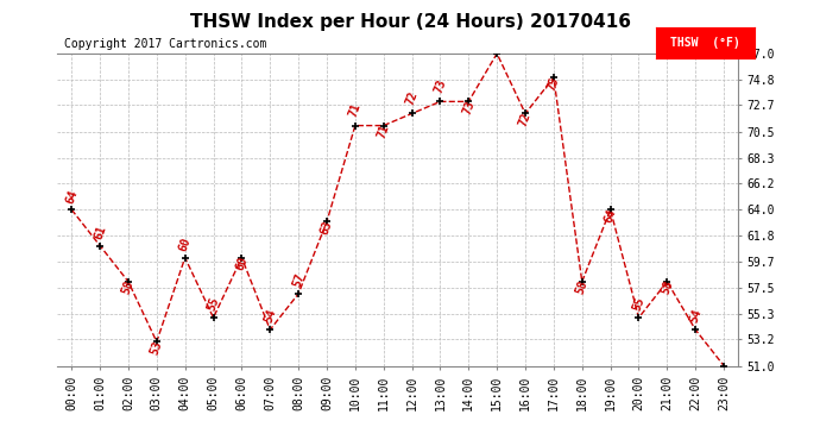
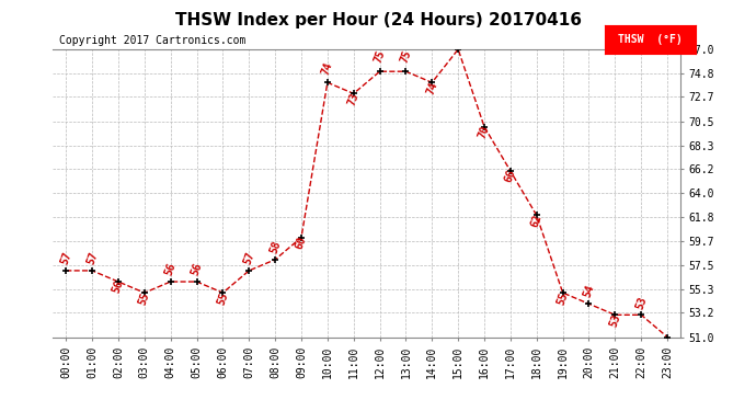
00:00: 64 -> 57
01:00: 61 -> 57
02:00: 58 -> 56
03:00: 53 -> 55
04:00: 60 -> 56
05:00: 55 -> 56
06:00: 60 -> 55
07:00: 54 -> 57
08:00: 57 -> 58
09:00: 63 -> 60
10:00: 71 -> 74
11:00: 71 -> 73
12:00: 72 -> 75
13:00: 73 -> 75
14:00: 73 -> 74
16:00: 72 -> 70
17:00: 75 -> 66
18:00: 58 -> 62
19:00: 64 -> 55
20:00: 55 -> 54
21:00: 58 -> 53
22:00: 54 -> 53
